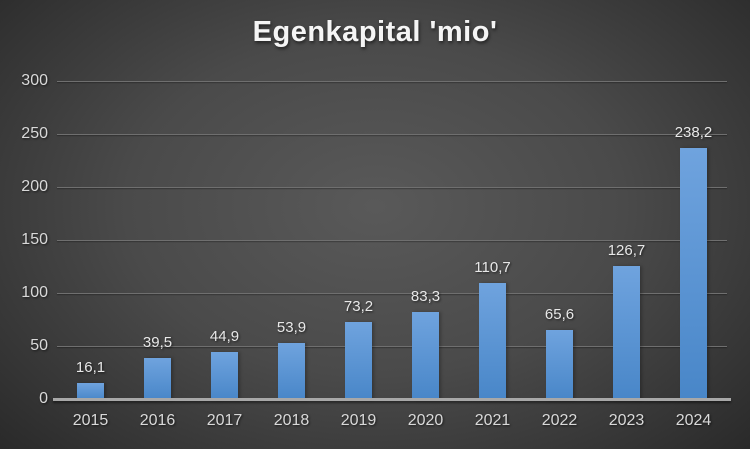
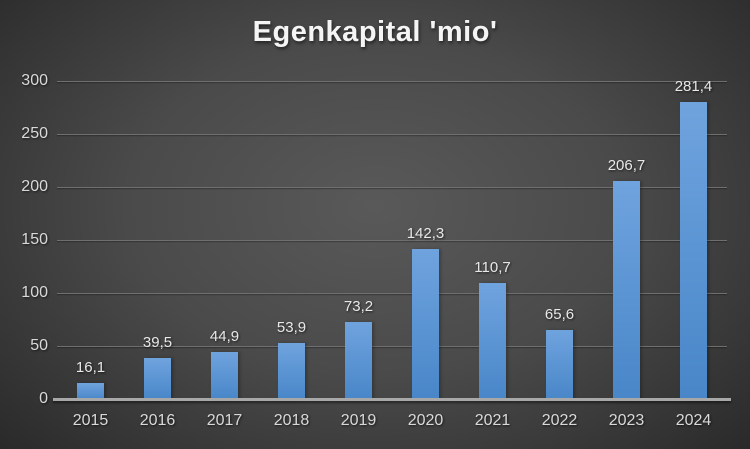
2020: 83,3 -> 142,3
2023: 126,7 -> 206,7
2024: 238,2 -> 281,4
